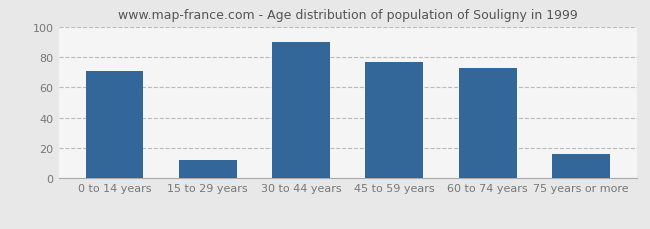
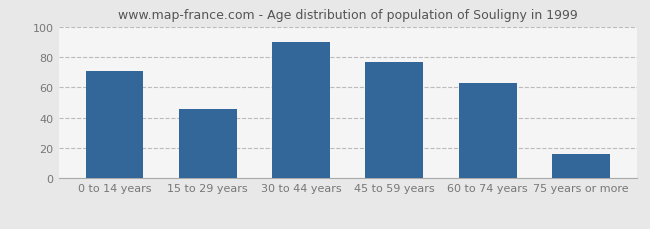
15 to 29 years: 12 -> 46
60 to 74 years: 73 -> 63
